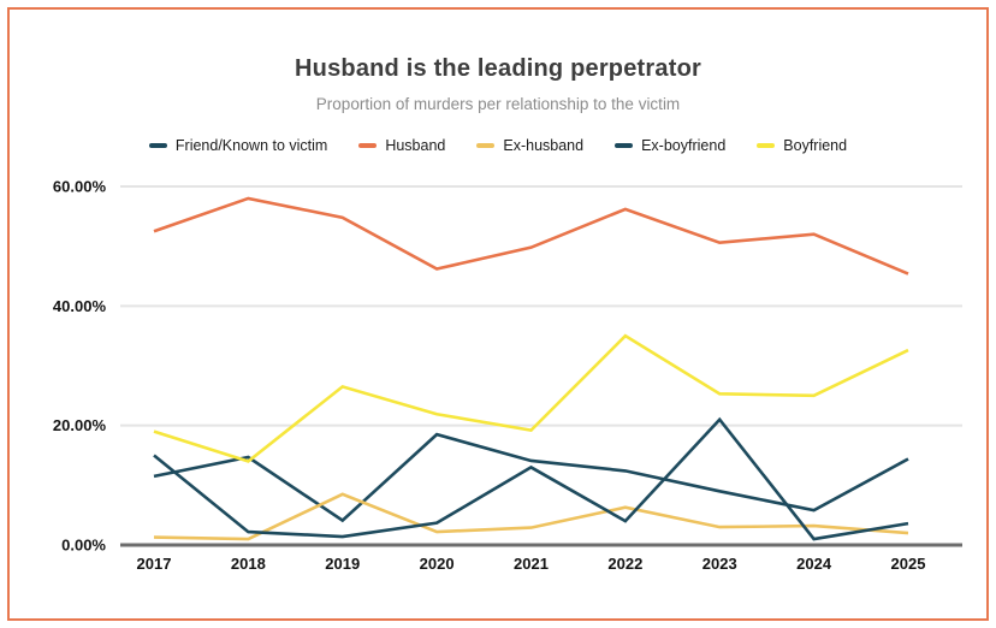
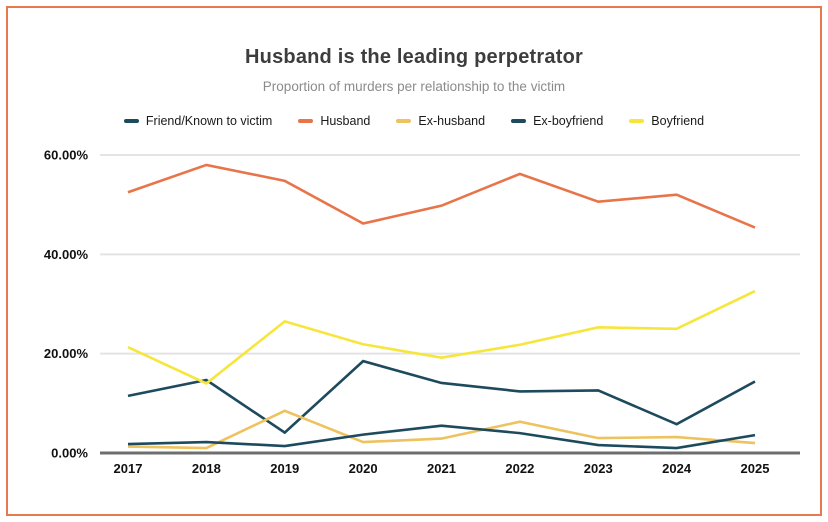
Ex-boyfriend/2017: 15% -> 2%
Boyfriend/2017: 19% -> 21%
Ex-boyfriend/2021: 13% -> 6%
Boyfriend/2022: 35% -> 22%
Friend/Known to victim/2023: 9% -> 13%
Ex-boyfriend/2023: 21% -> 2%
